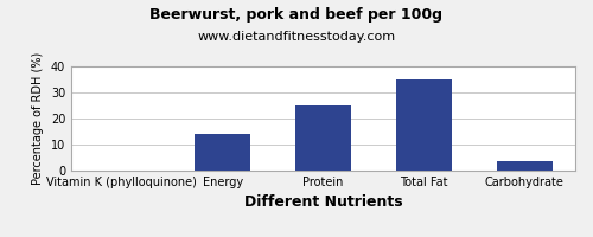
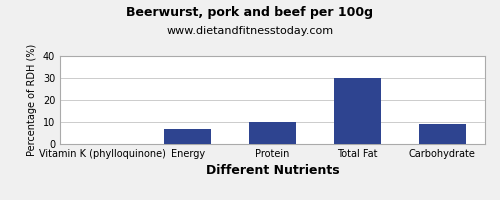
Energy: 14.0 -> 7.0
Protein: 25.0 -> 10.0
Total Fat: 35.0 -> 30.0
Carbohydrate: 3.5 -> 9.0
